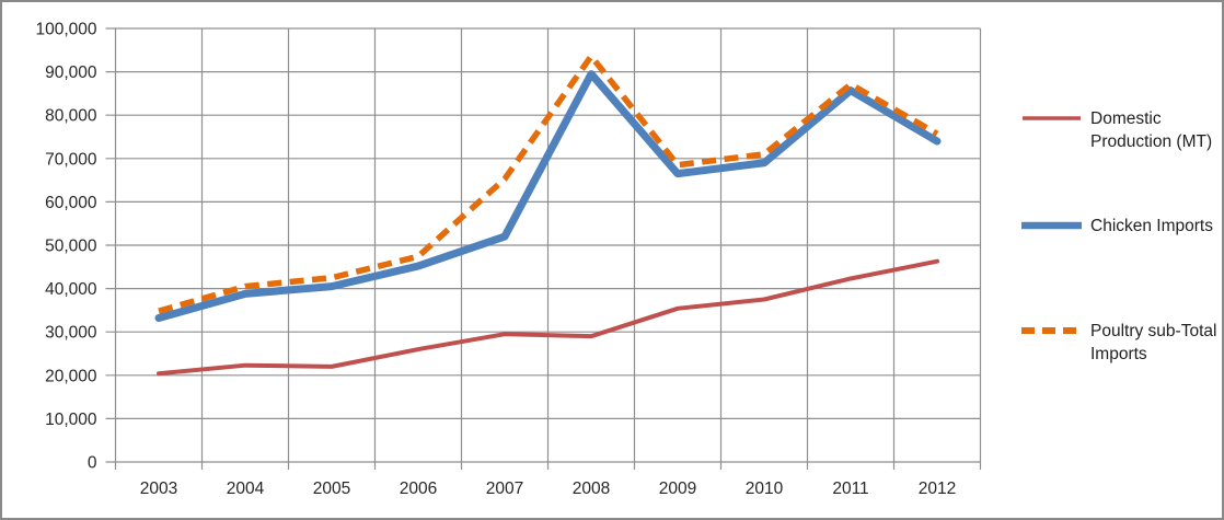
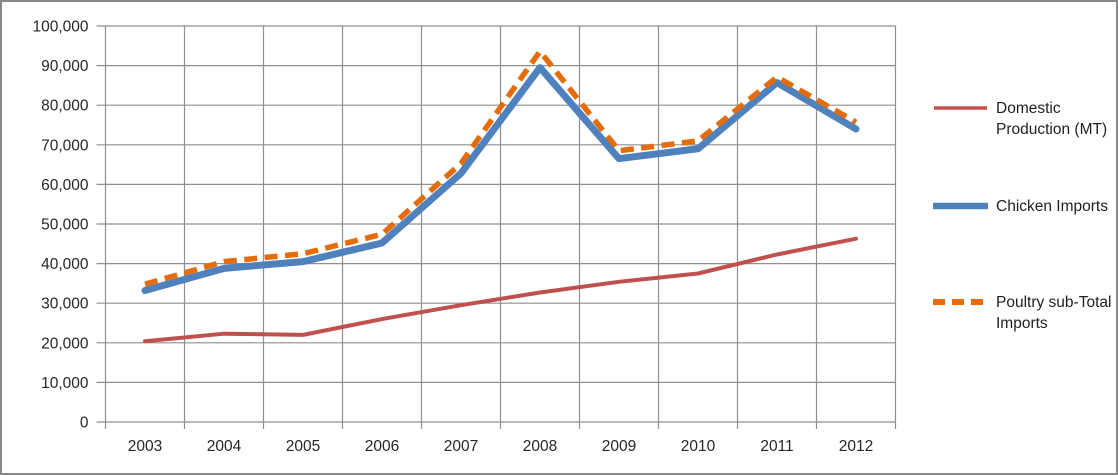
Chicken Imports/2007: 52000 -> 63000
Domestic Production (MT)/2008: 29000 -> 33000
